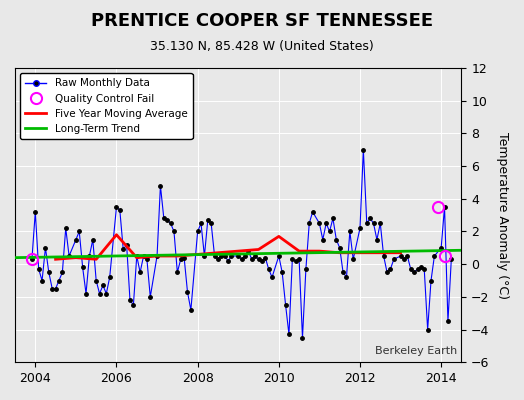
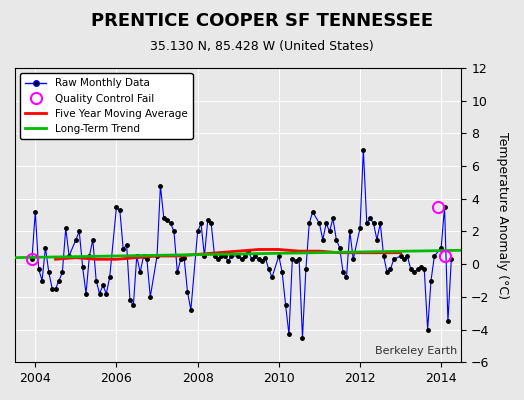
Five Year Moving Average/2006: 1.8 -> 0.3
Five Year Moving Average/2010: 1.7 -> 0.9
